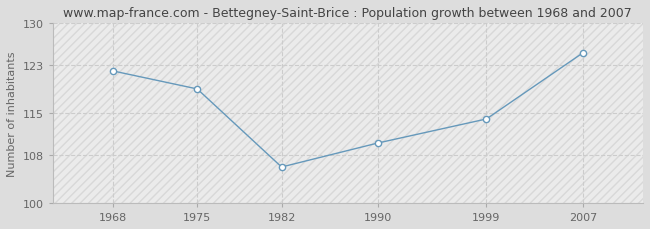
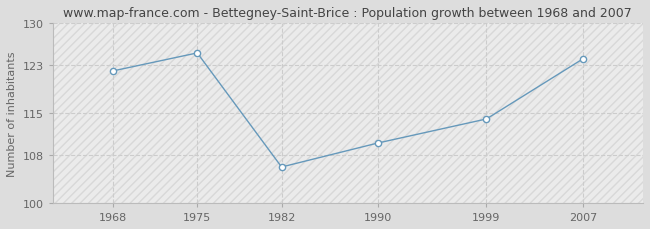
1975: 119 -> 125
2007: 125 -> 124
